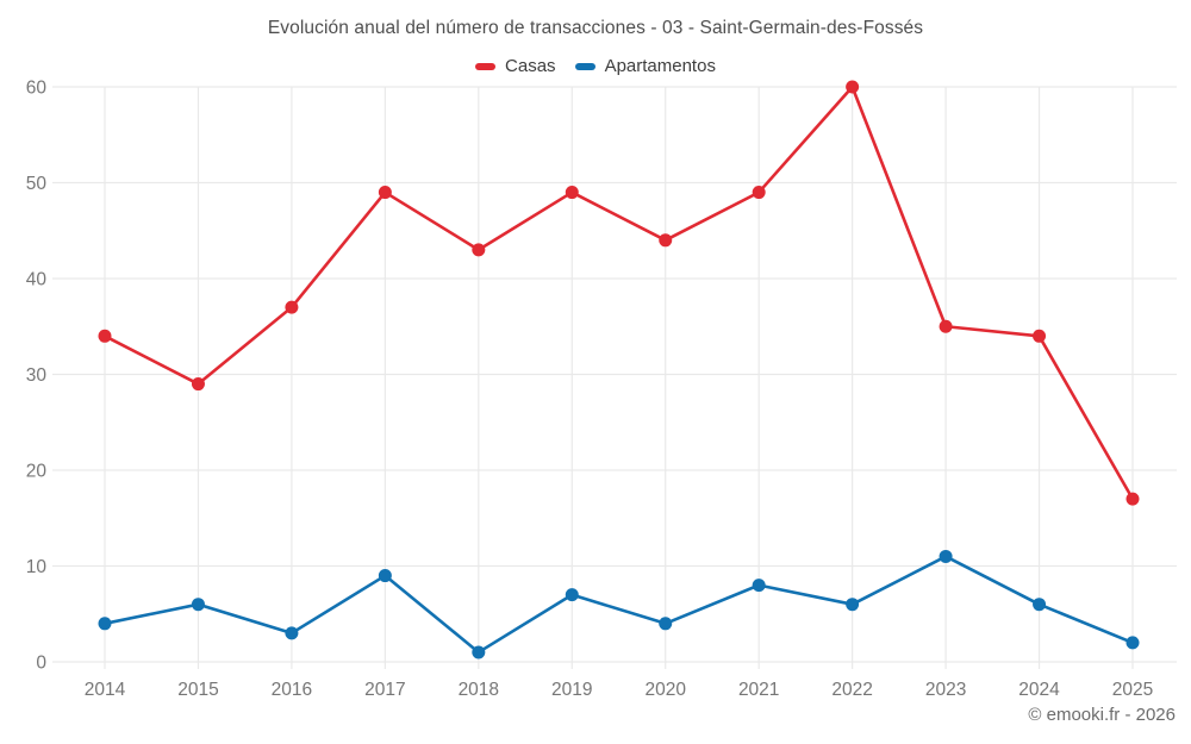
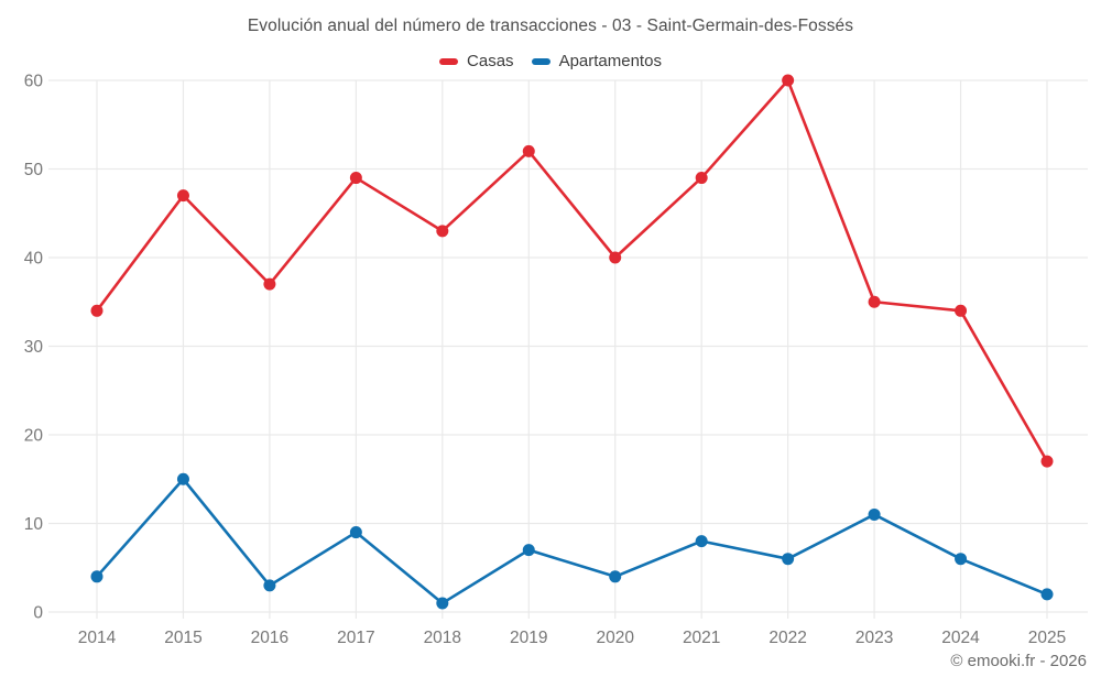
Casas/2015: 29 -> 47
Apartamentos/2015: 6 -> 15
Casas/2019: 49 -> 52
Casas/2020: 44 -> 40
